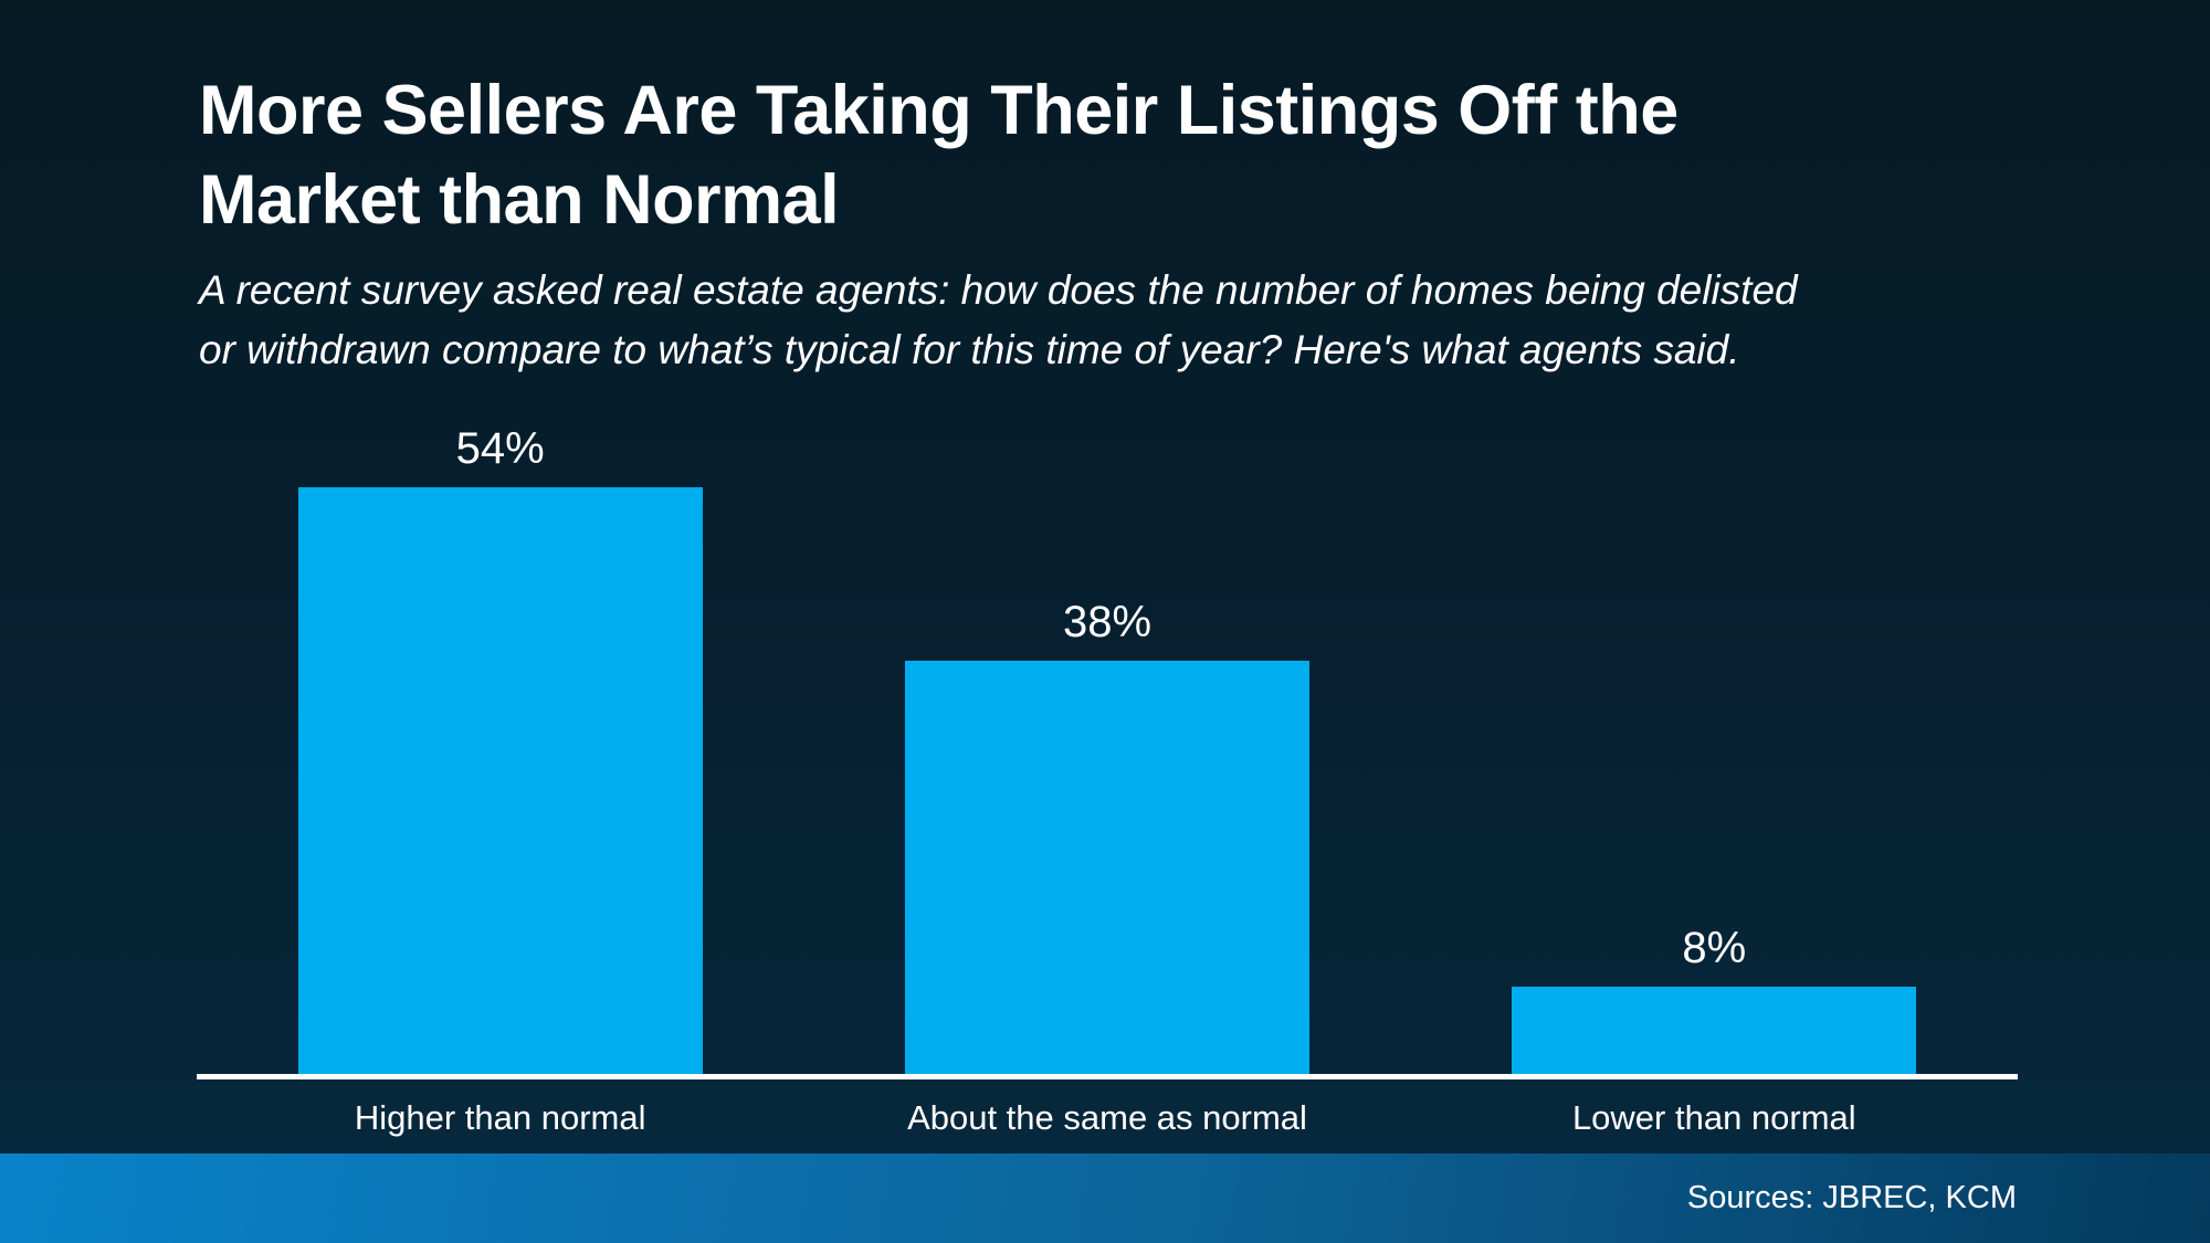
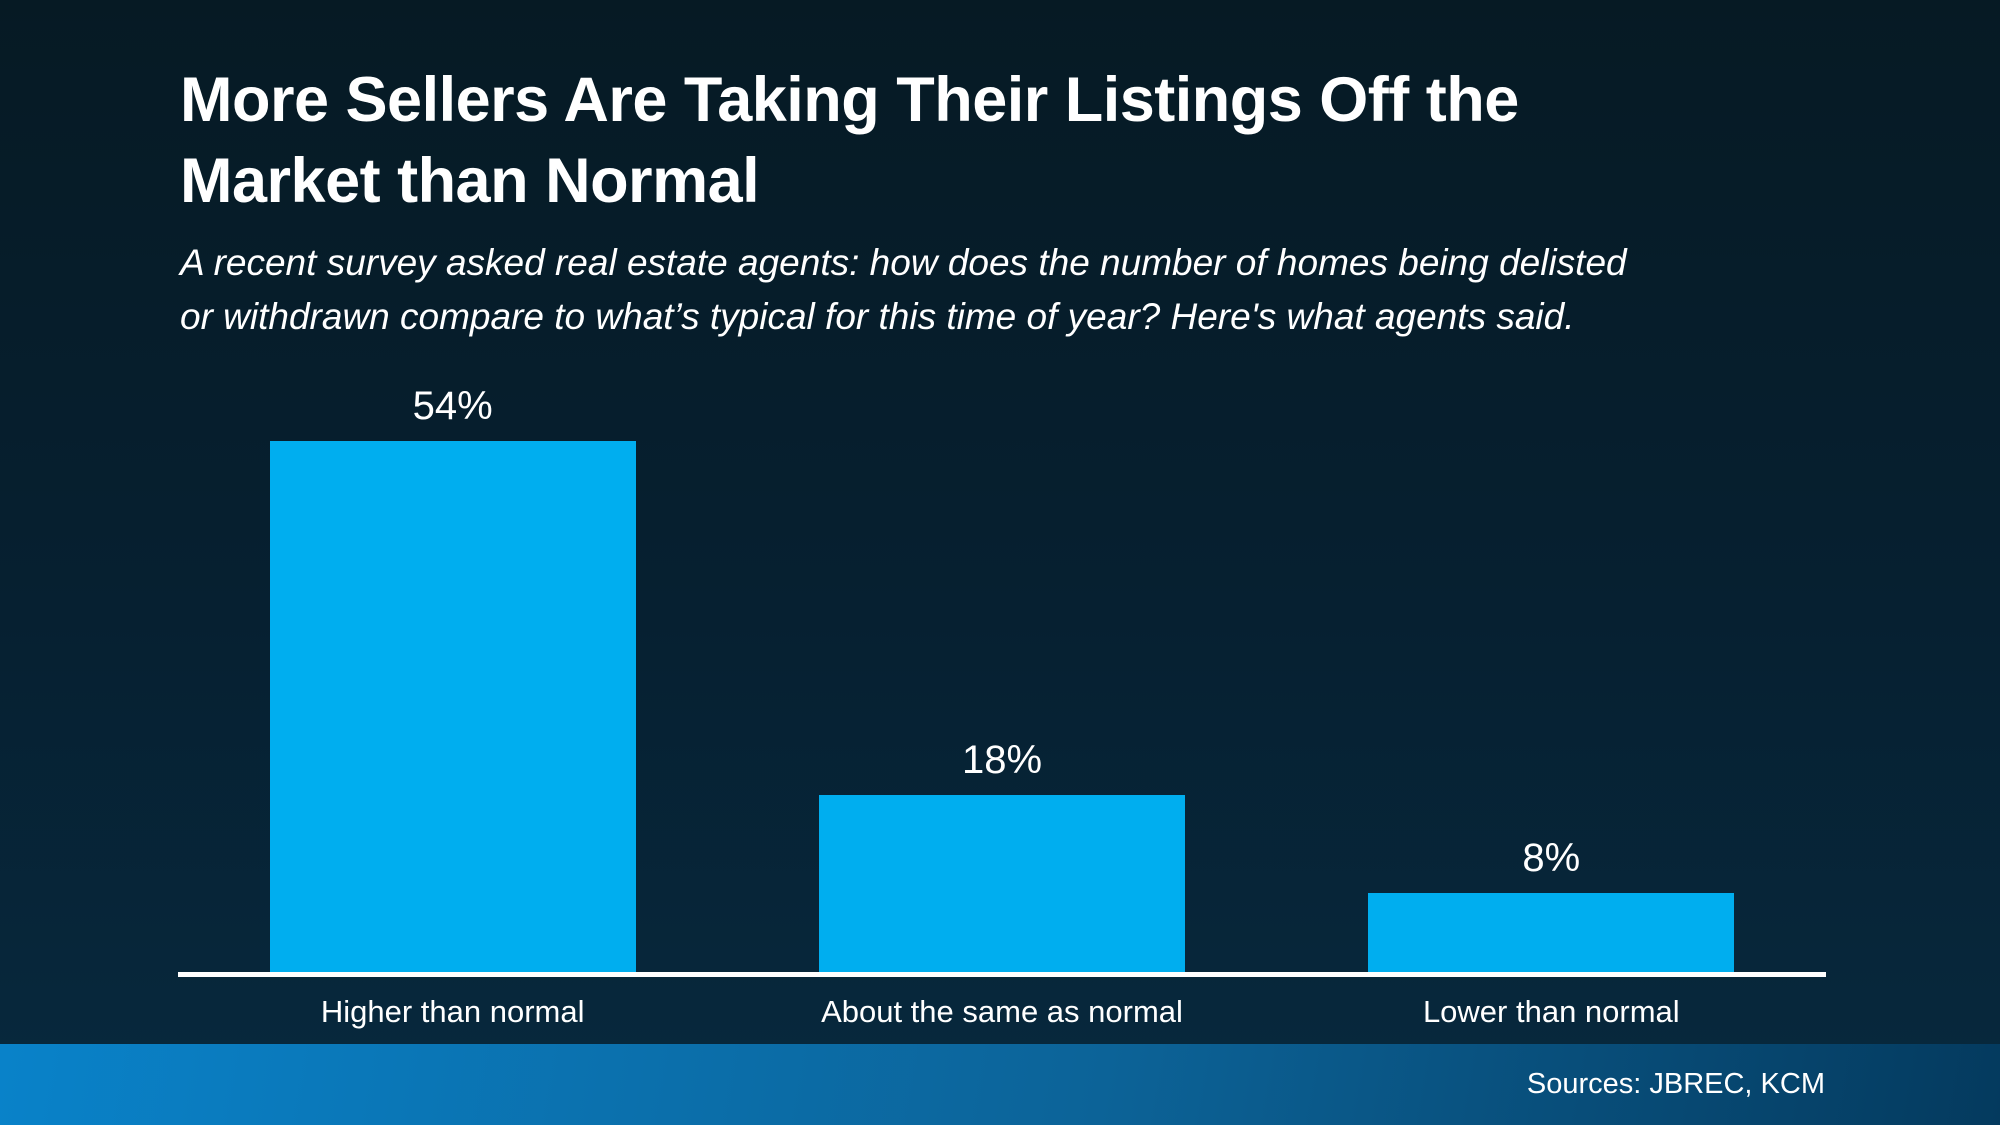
About the same as normal: 38% -> 18%
